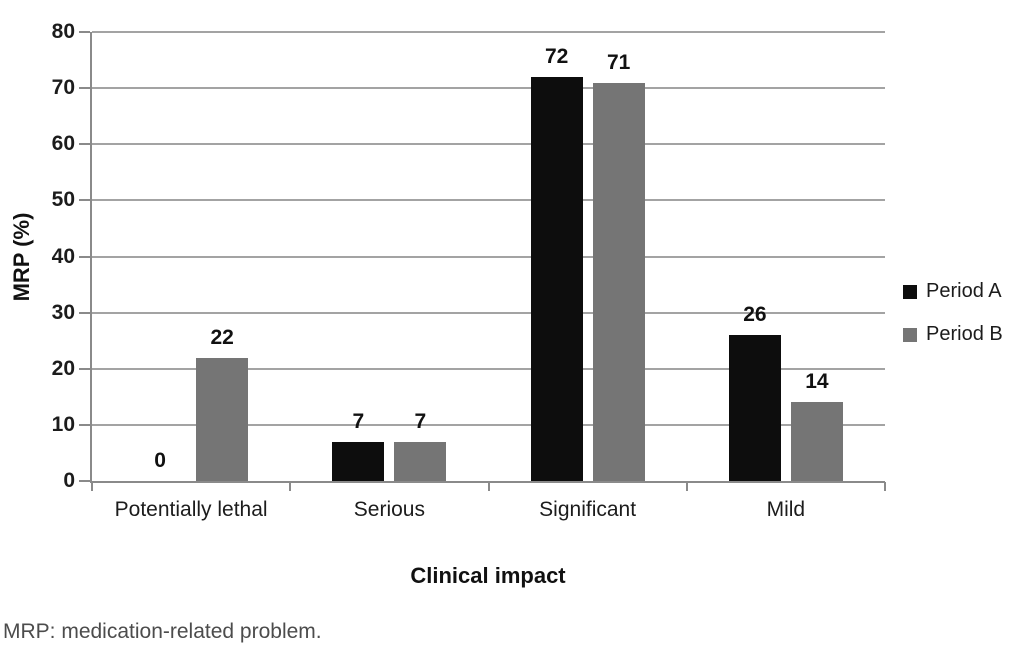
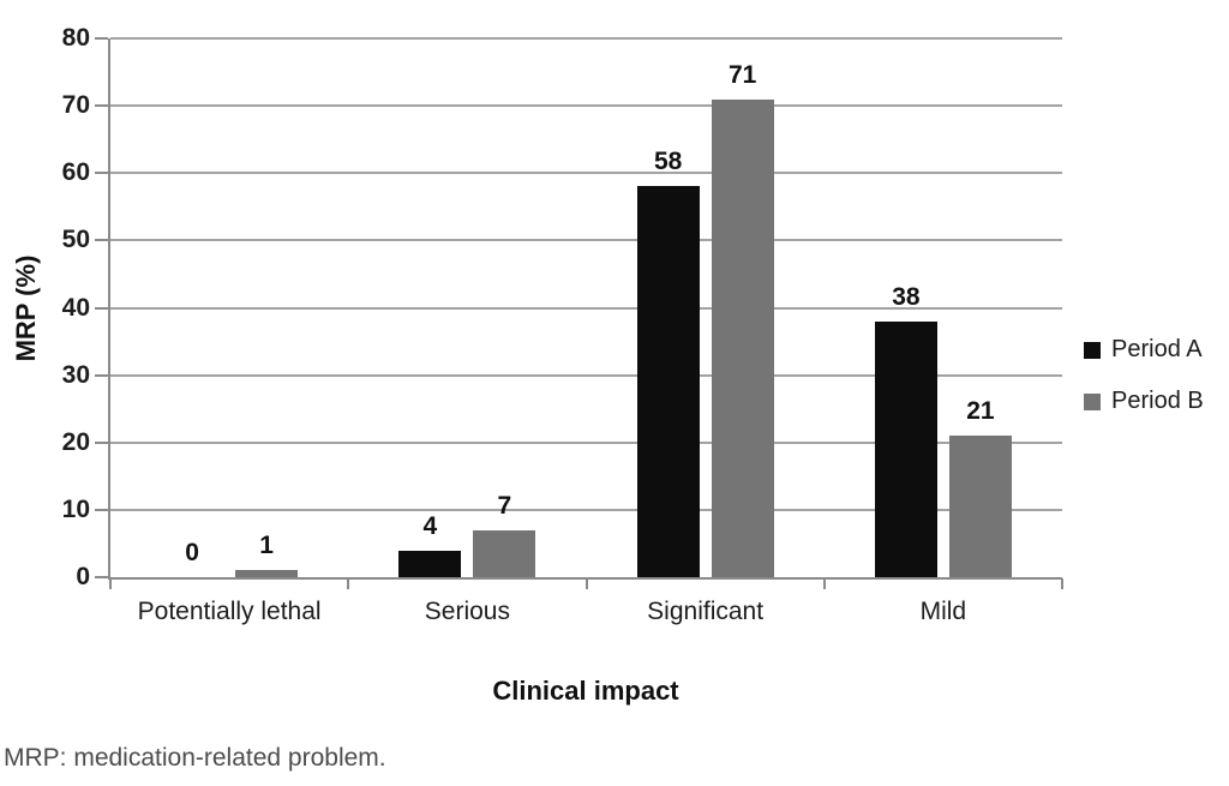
Period B/Potentially lethal: 22 -> 1
Period A/Serious: 7 -> 4
Period A/Significant: 72 -> 58
Period A/Mild: 26 -> 38
Period B/Mild: 14 -> 21
